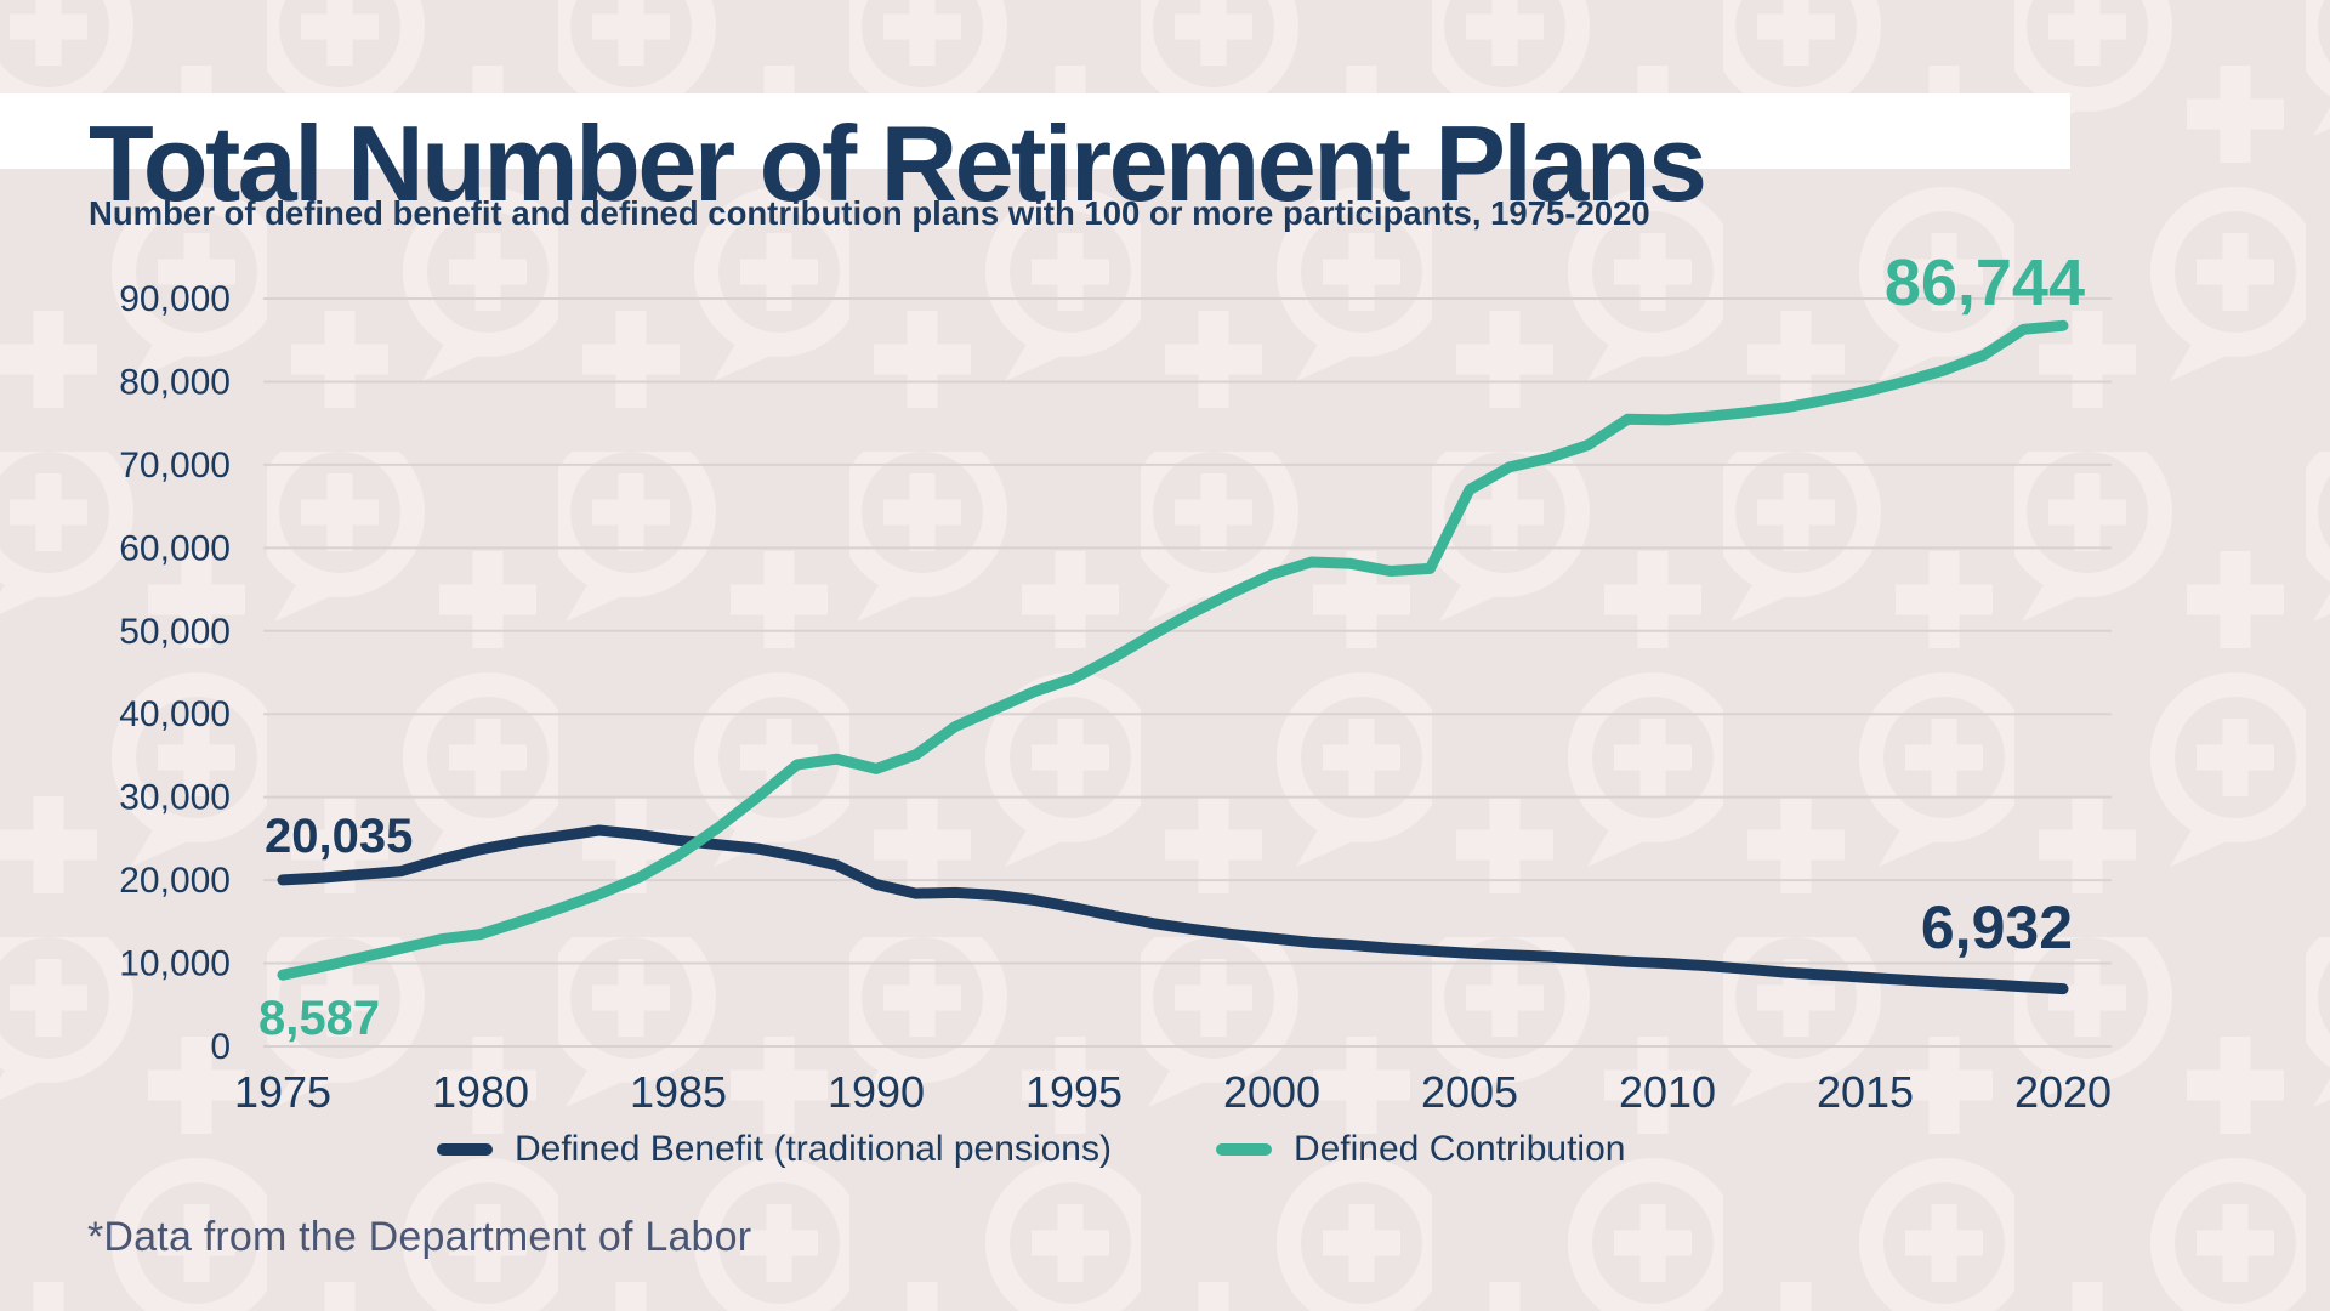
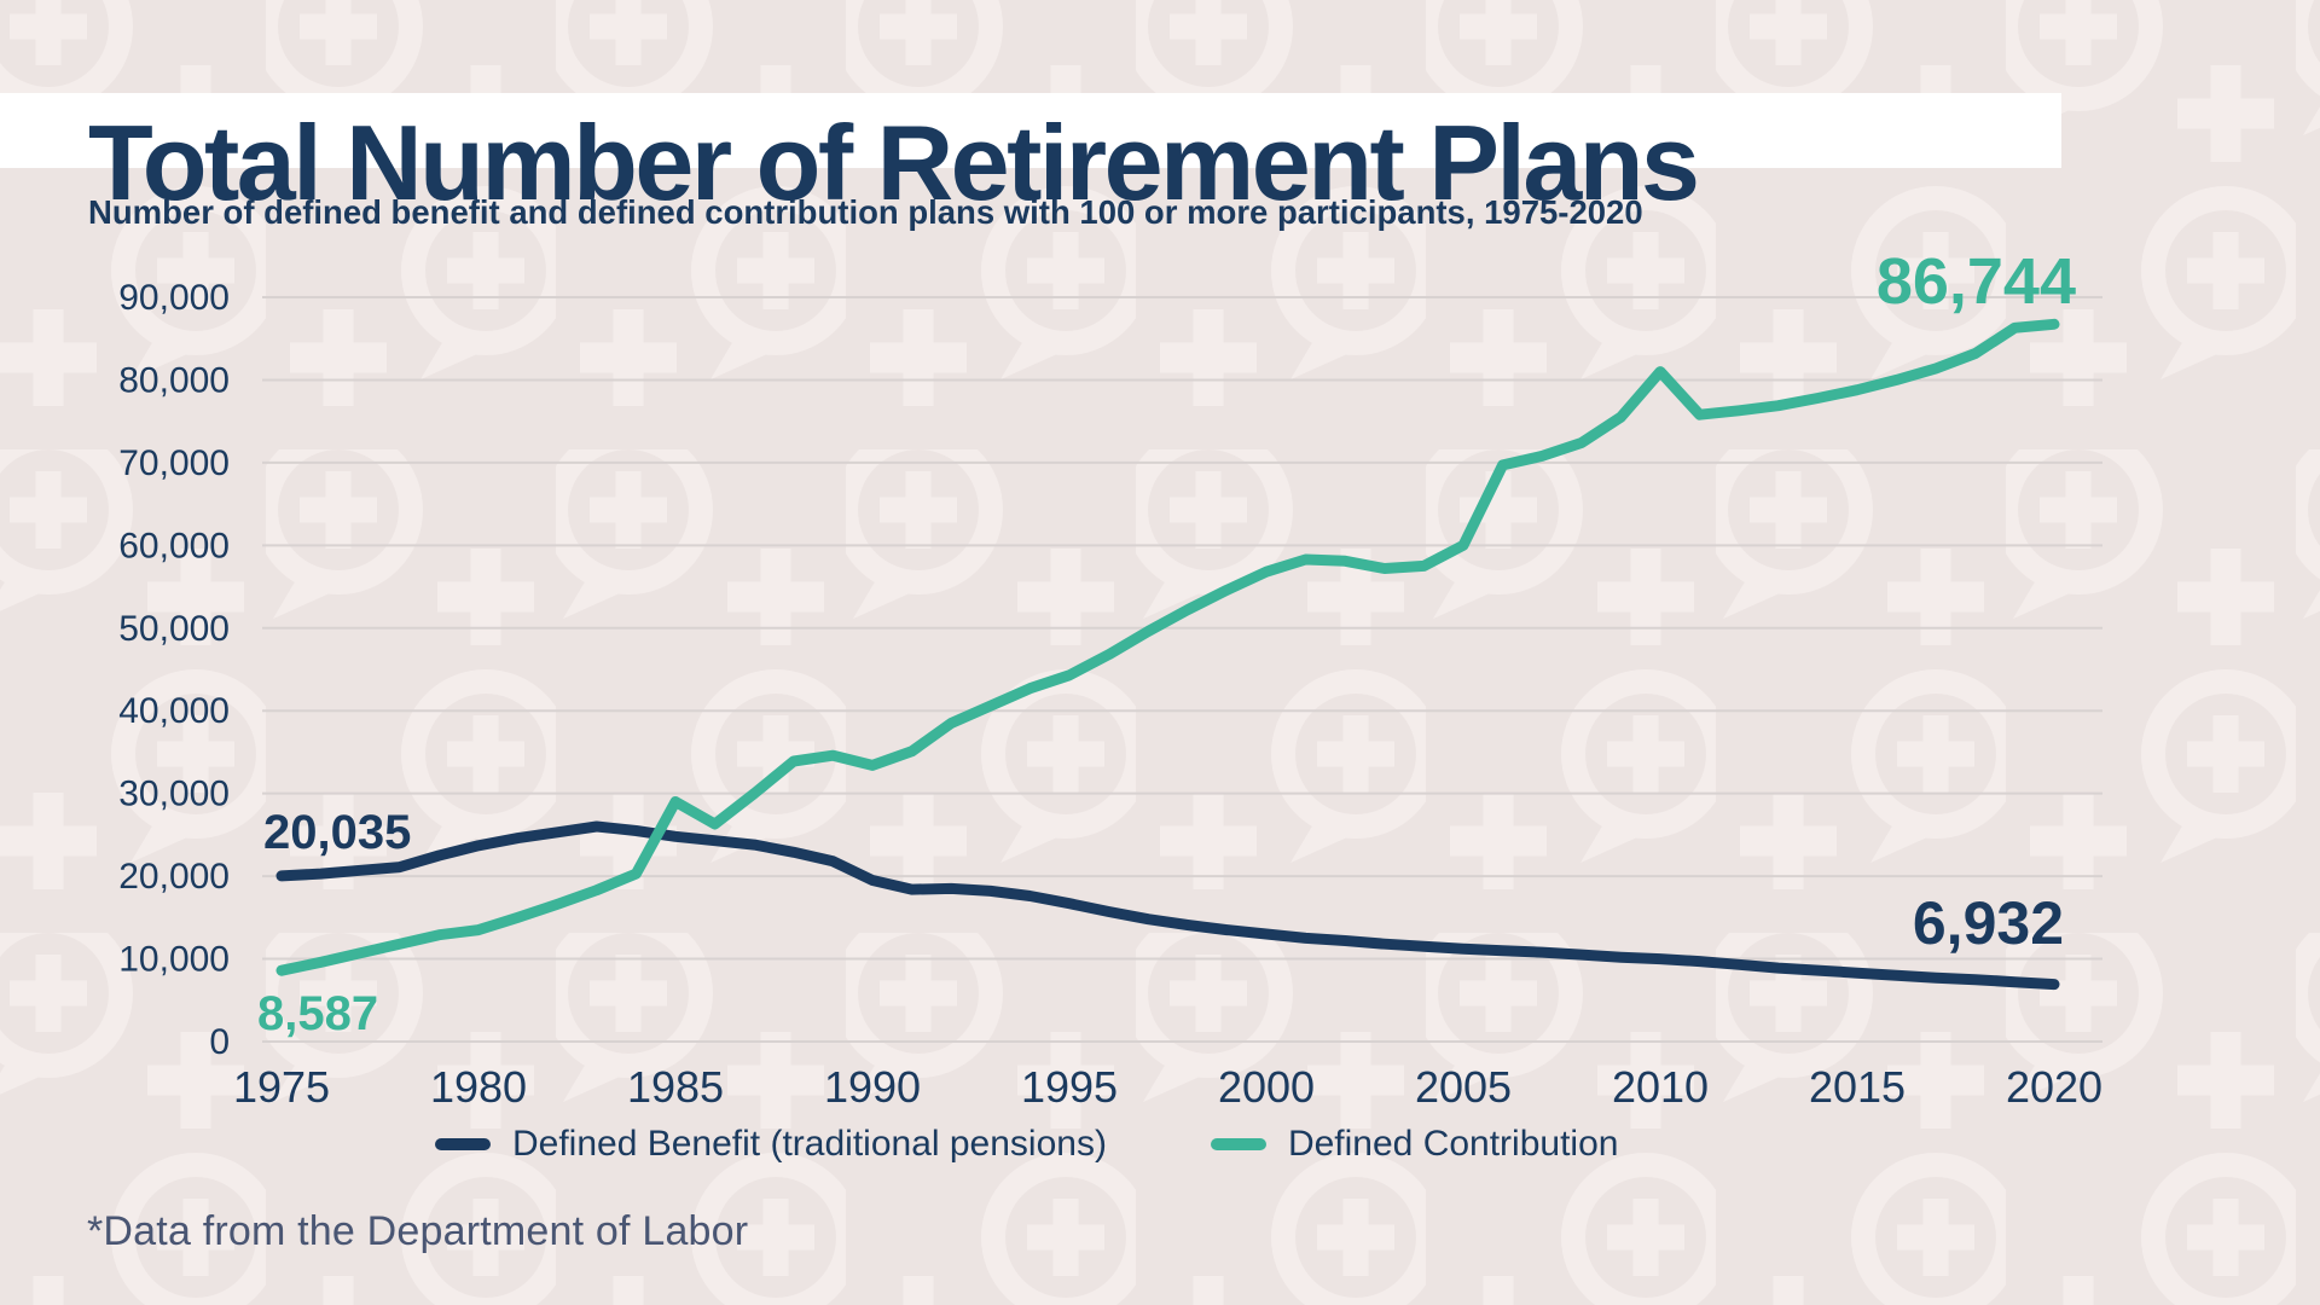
Defined Contribution/1985: 23000 -> 29000
Defined Contribution/2005: 67000 -> 60000
Defined Contribution/2010: 75000 -> 81000
